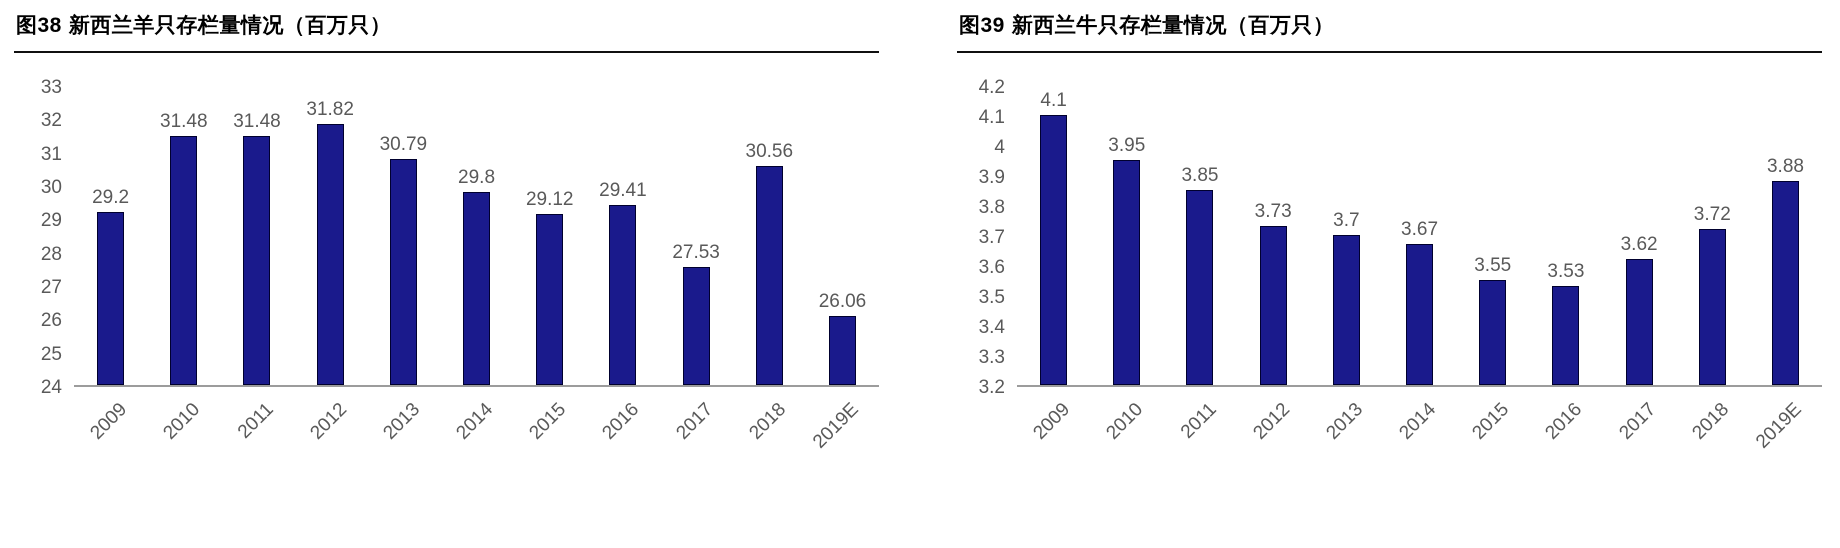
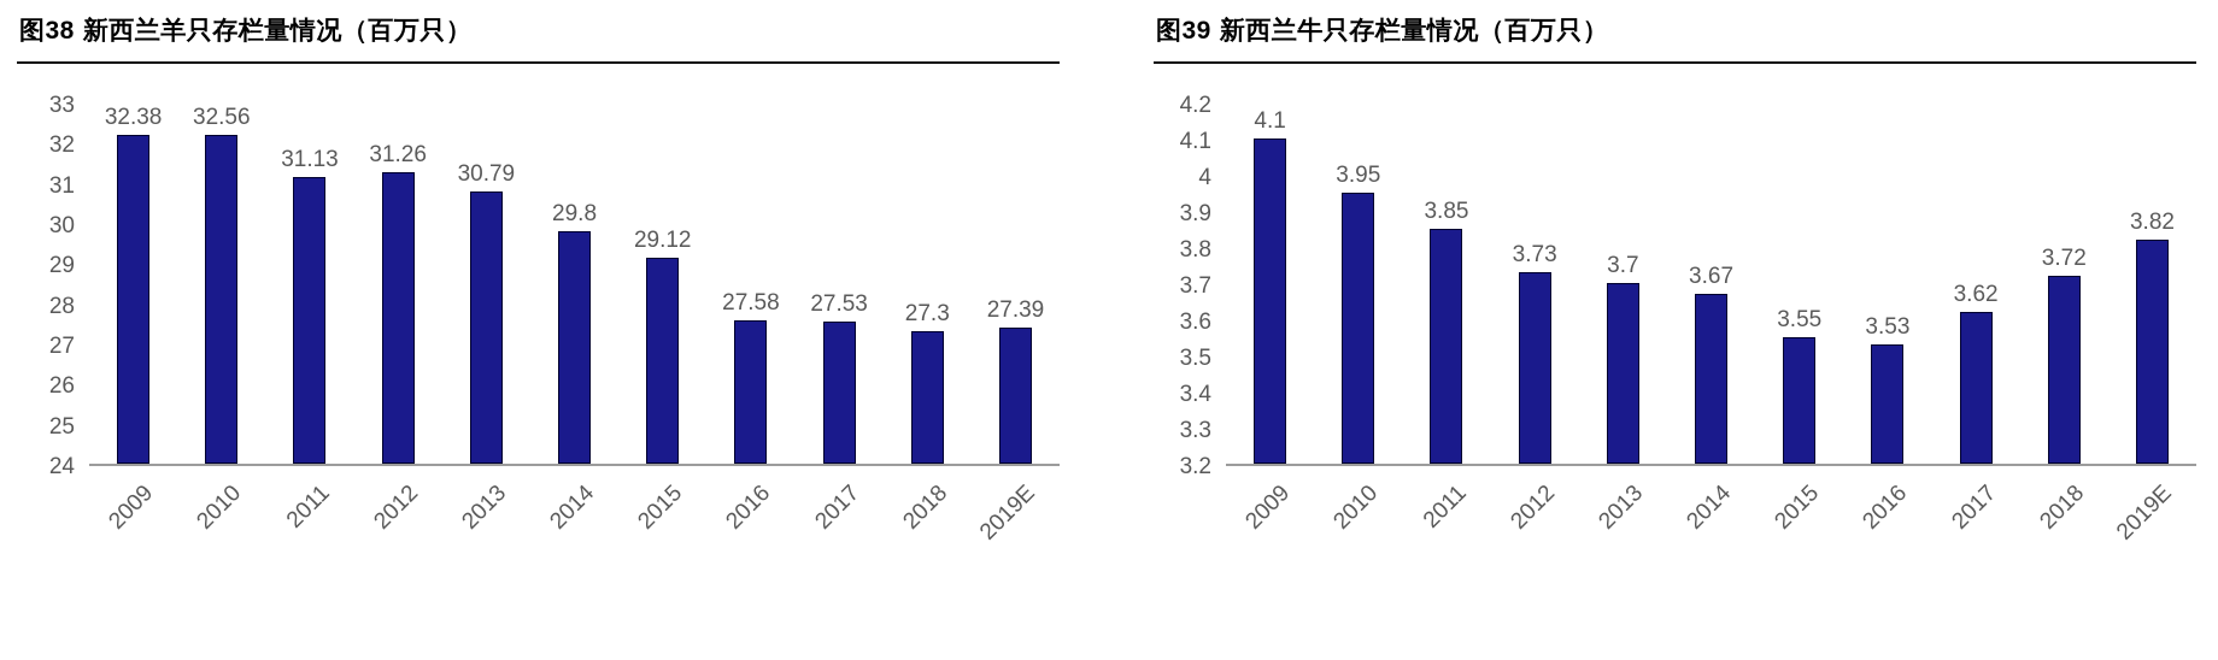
新西兰羊只存栏量情况（百万只）/2009: 29.2 -> 32.38
新西兰羊只存栏量情况（百万只）/2010: 31.48 -> 32.56
新西兰羊只存栏量情况（百万只）/2011: 31.48 -> 31.13
新西兰羊只存栏量情况（百万只）/2012: 31.82 -> 31.26
新西兰羊只存栏量情况（百万只）/2016: 29.41 -> 27.58
新西兰羊只存栏量情况（百万只）/2018: 30.56 -> 27.3
新西兰羊只存栏量情况（百万只）/2019E: 26.06 -> 27.39
新西兰牛只存栏量情况（百万只）/2019E: 3.88 -> 3.82
